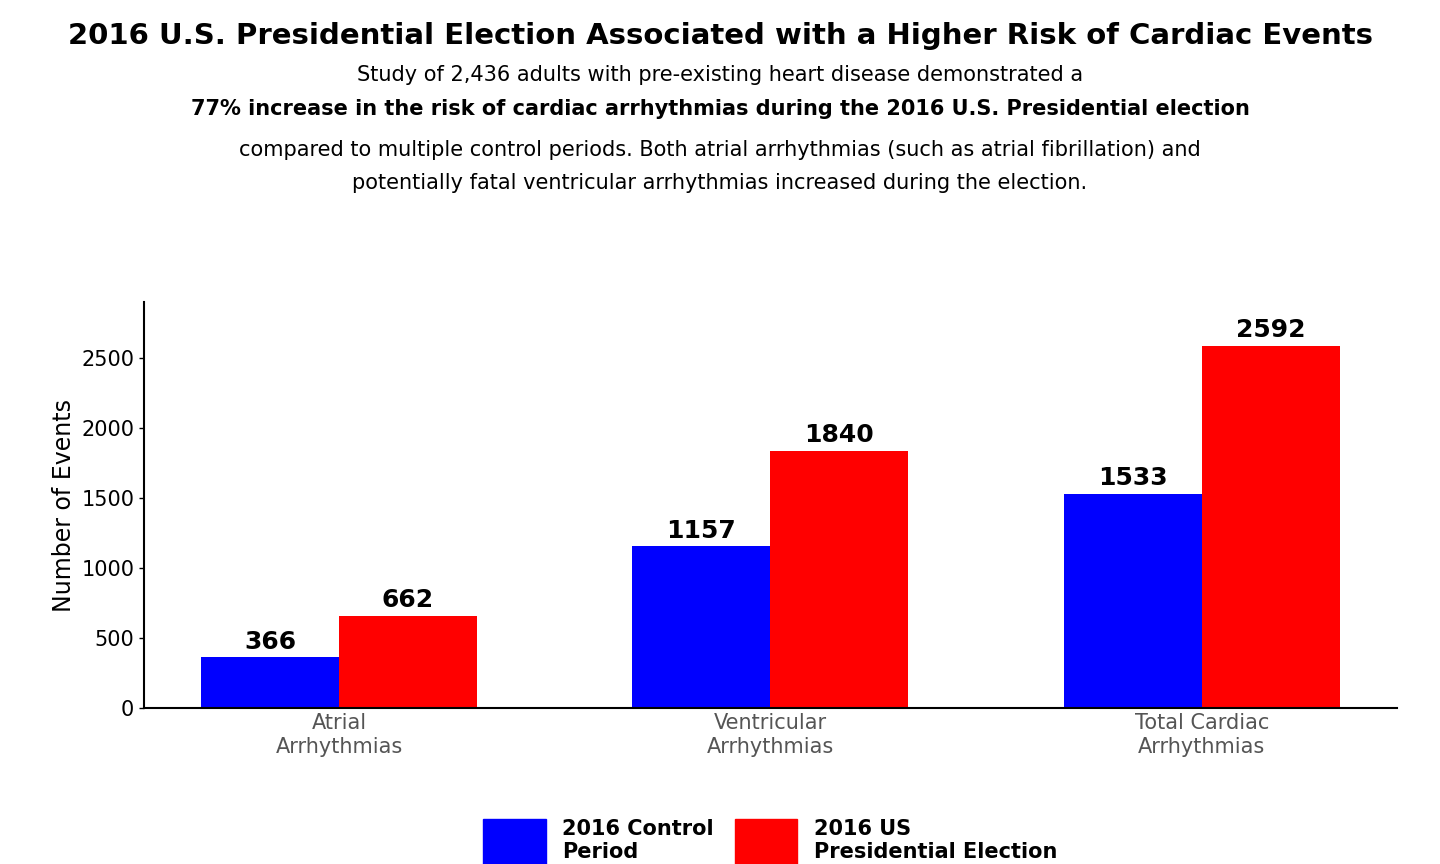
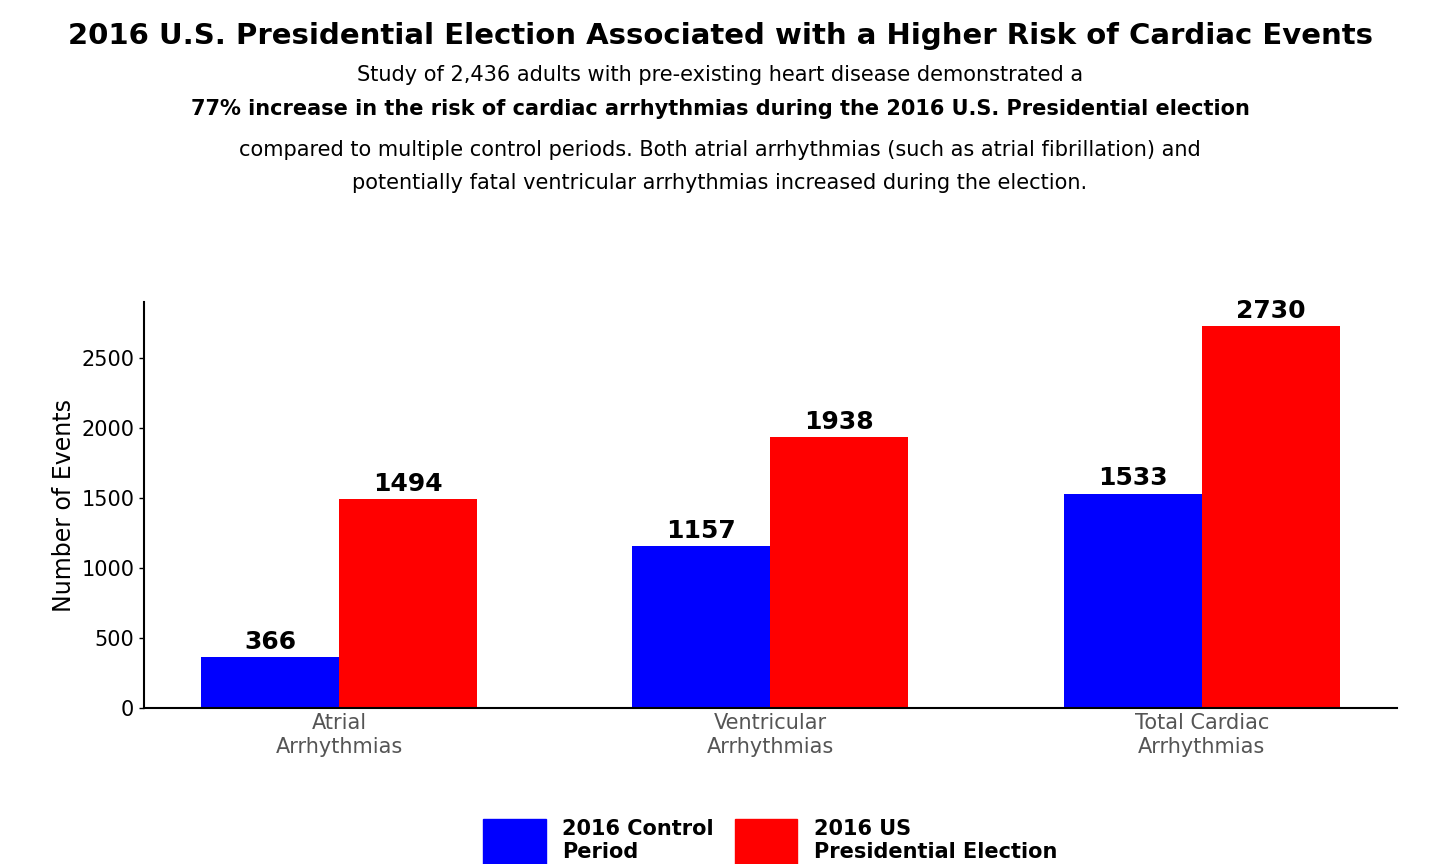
2016 US Presidential Election/Atrial Arrhythmias: 662 -> 1494
2016 US Presidential Election/Ventricular Arrhythmias: 1840 -> 1938
2016 US Presidential Election/Total Cardiac Arrhythmias: 2592 -> 2730
